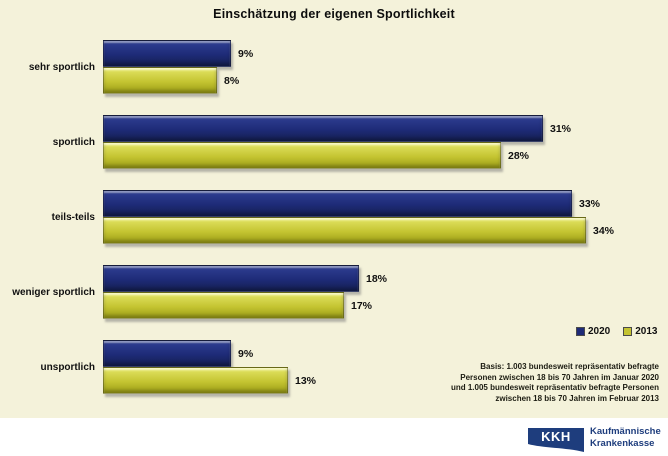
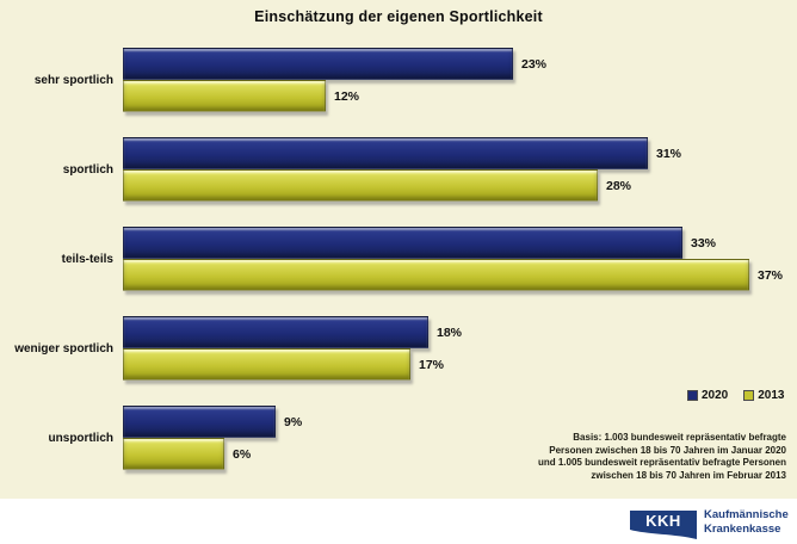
2020/sehr sportlich: 9% -> 23%
2013/sehr sportlich: 8% -> 12%
2013/teils-teils: 34% -> 37%
2013/unsportlich: 13% -> 6%
